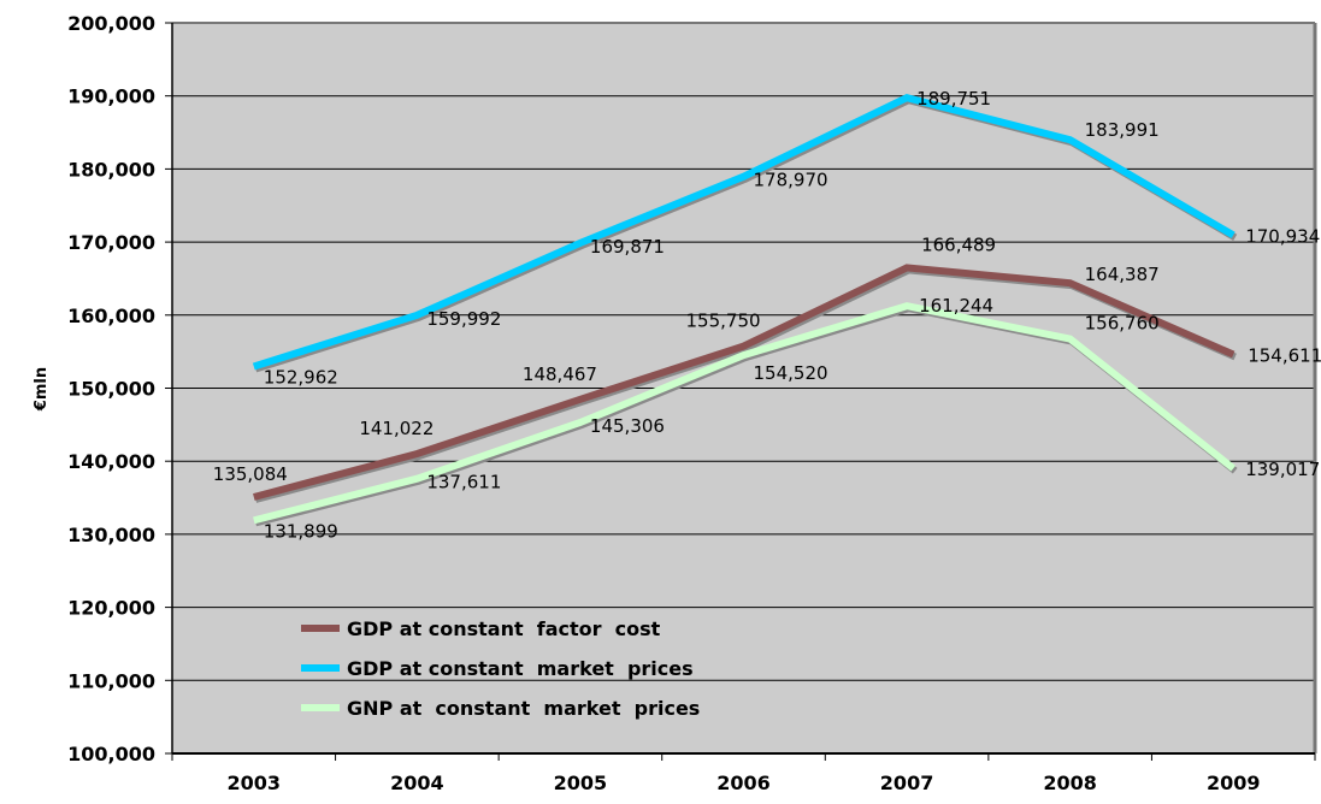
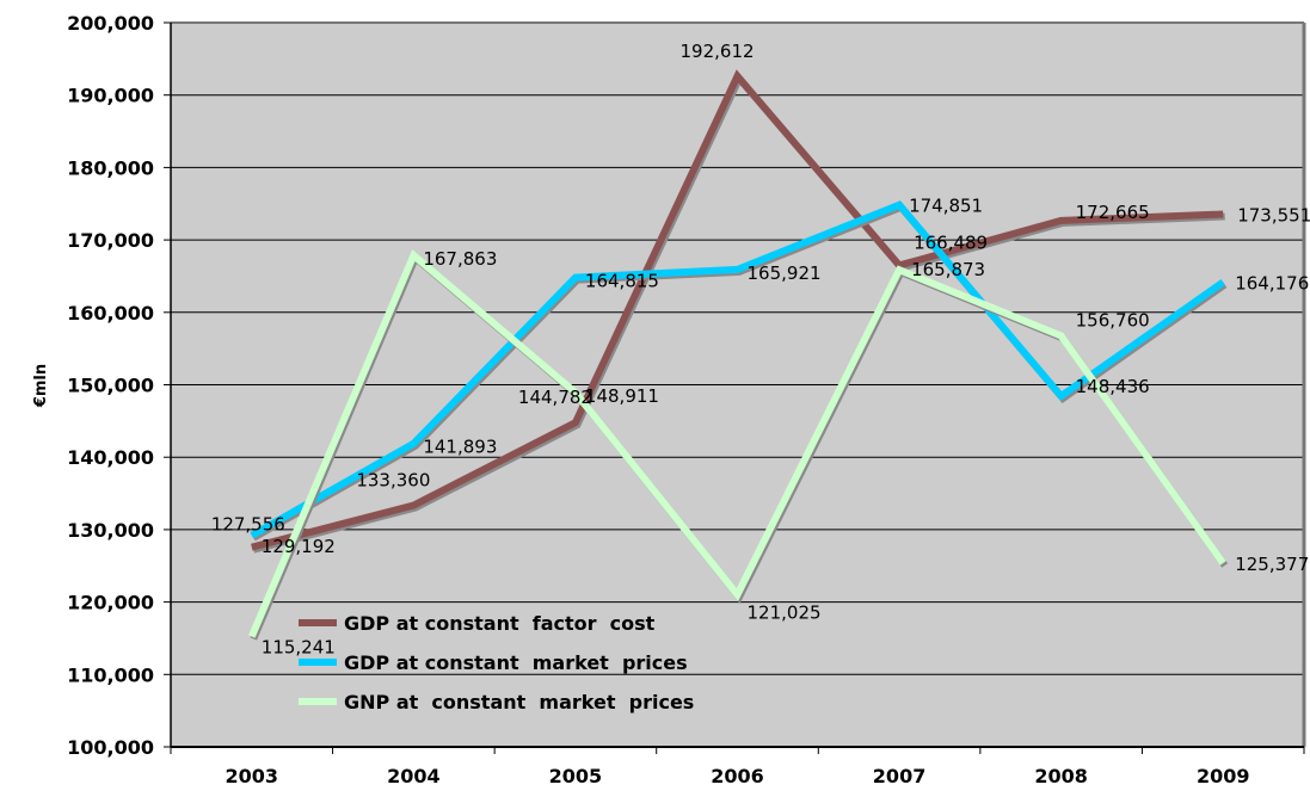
GDP at constant factor cost/2003: 135,084 -> 127,556
GDP at constant market prices/2003: 152,962 -> 129,192
GNP at constant market prices/2003: 131,899 -> 115,241
GDP at constant factor cost/2004: 141,022 -> 133,360
GDP at constant market prices/2004: 159,992 -> 141,893
GNP at constant market prices/2004: 137,611 -> 167,863
GDP at constant factor cost/2005: 148,467 -> 144,782
GDP at constant market prices/2005: 169,871 -> 164,815
GNP at constant market prices/2005: 145,306 -> 148,911
GDP at constant factor cost/2006: 155,750 -> 192,612
GDP at constant market prices/2006: 178,970 -> 165,921
GNP at constant market prices/2006: 154,520 -> 121,025
GDP at constant market prices/2007: 189,751 -> 174,851
GNP at constant market prices/2007: 161,244 -> 165,873
GDP at constant factor cost/2008: 164,387 -> 172,665
GDP at constant market prices/2008: 183,991 -> 148,436
GDP at constant factor cost/2009: 154,611 -> 173,551
GDP at constant market prices/2009: 170,934 -> 164,176
GNP at constant market prices/2009: 139,017 -> 125,377
